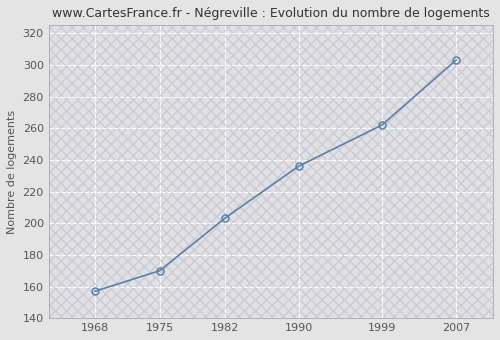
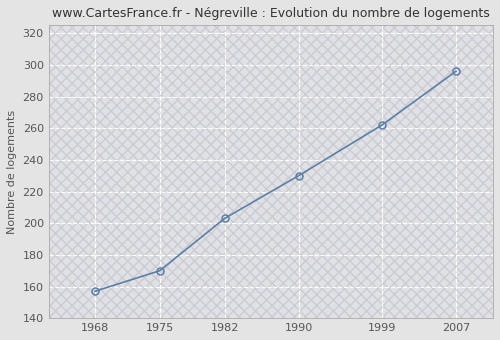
1990: 236 -> 230
2007: 303 -> 296
